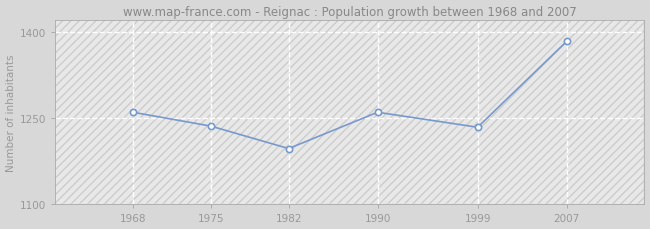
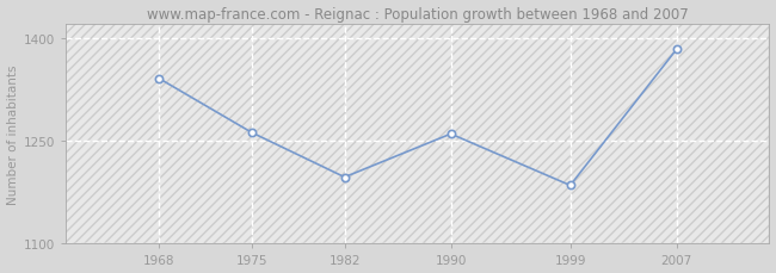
1968: 1260 -> 1341
1975: 1236 -> 1262
1999: 1234 -> 1185
